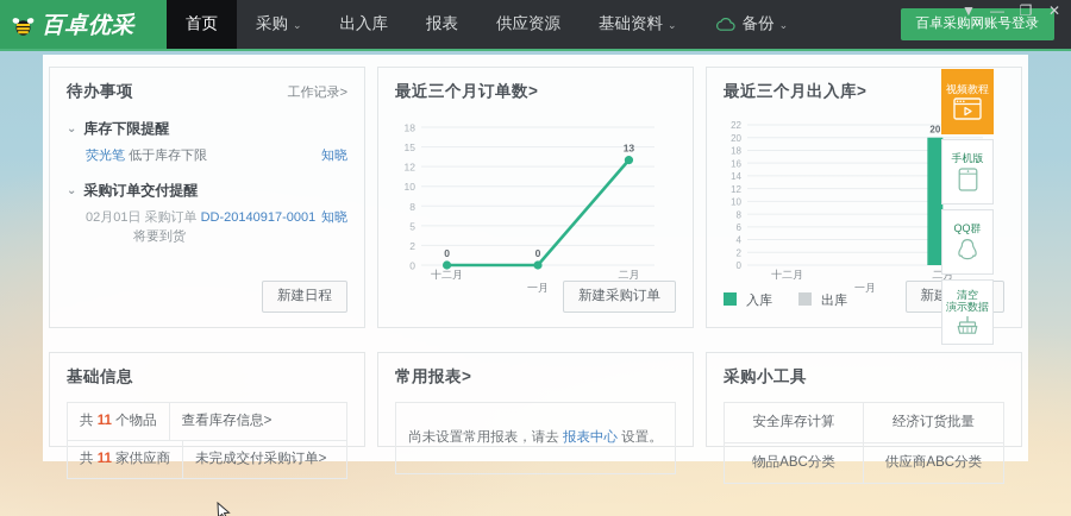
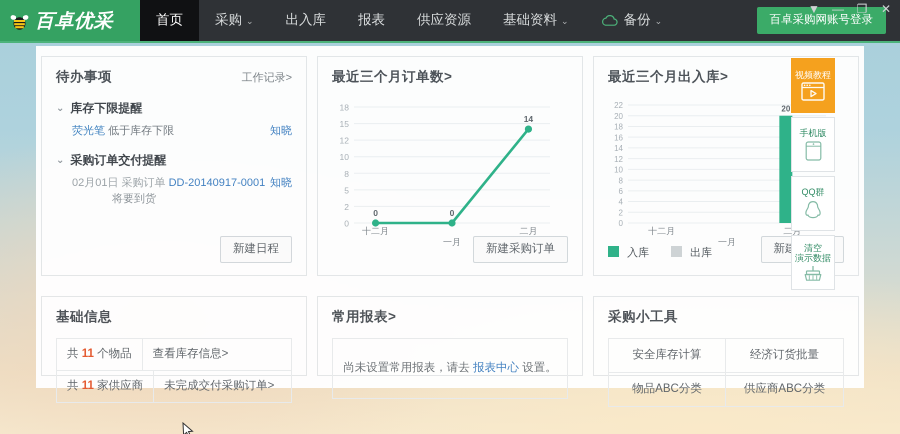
最近三个月订单数>/二月: 13 -> 14
